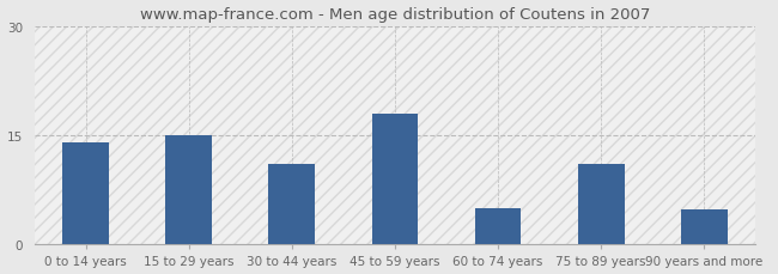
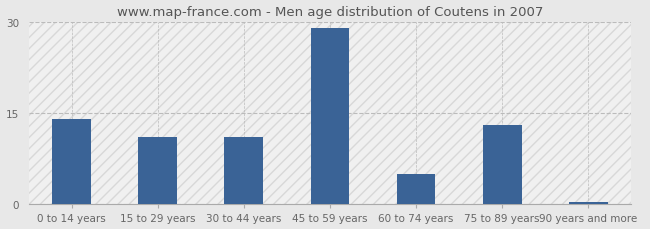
15 to 29 years: 15.0 -> 11.0
45 to 59 years: 18.0 -> 29.0
75 to 89 years: 11.0 -> 13.0
90 years and more: 4.8 -> 0.4
